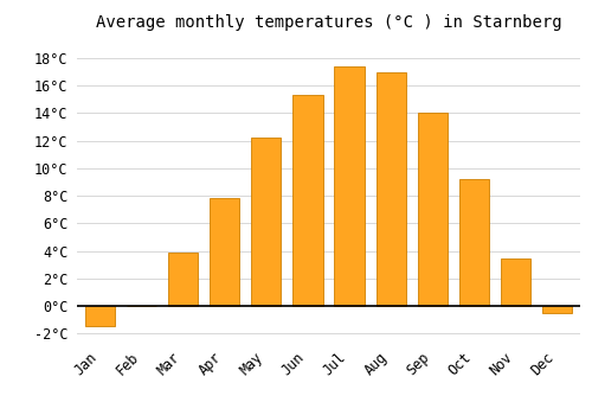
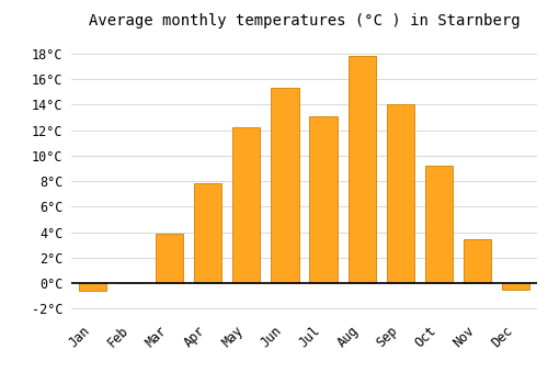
Jan: -1.5°C -> -0.6°C
Jul: 17.4°C -> 13.1°C
Aug: 17.0°C -> 17.8°C
